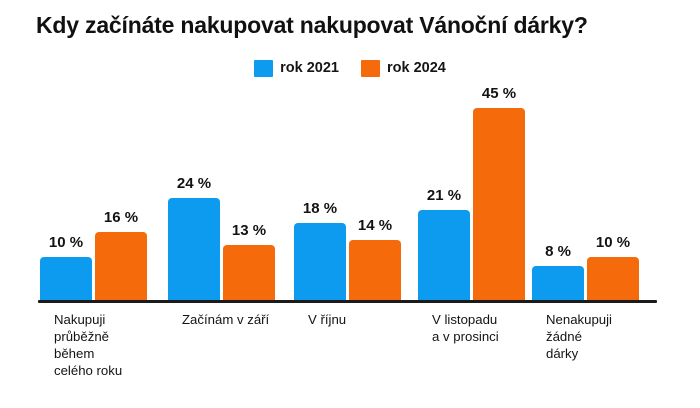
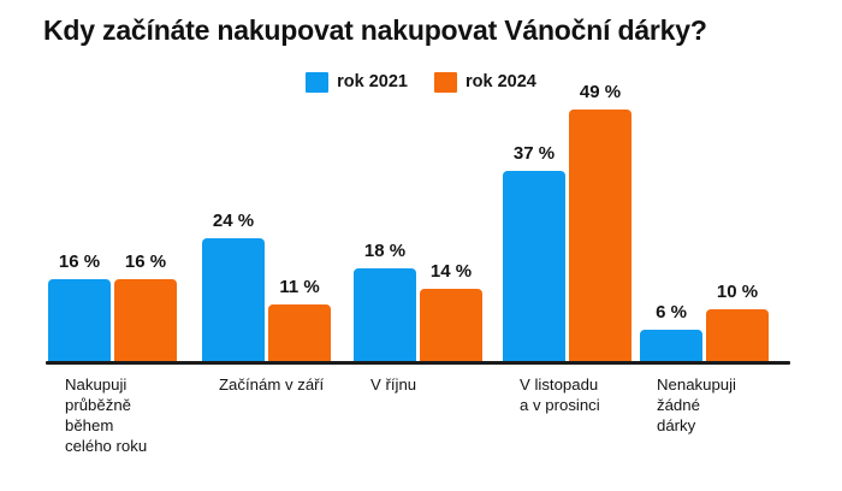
rok 2021/Nakupuji průběžně během celého roku: 10 -> 16
rok 2024/Začínám v září: 13 -> 11
rok 2021/V listopadu a v prosinci: 21 -> 37
rok 2024/V listopadu a v prosinci: 45 -> 49
rok 2021/Nenakupuji žádné dárky: 8 -> 6
